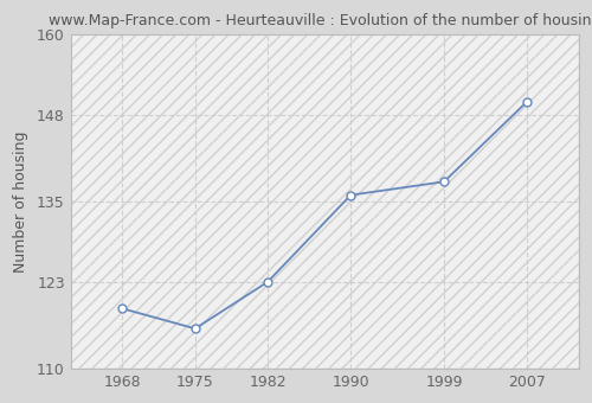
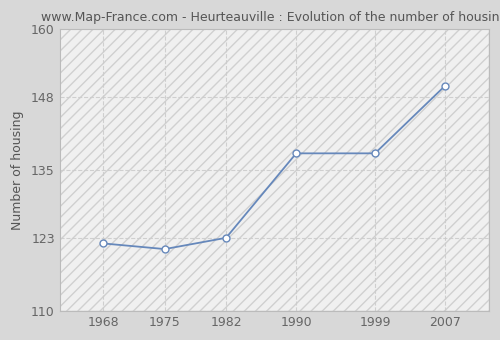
1968: 119 -> 122
1975: 116 -> 121
1990: 136 -> 138
